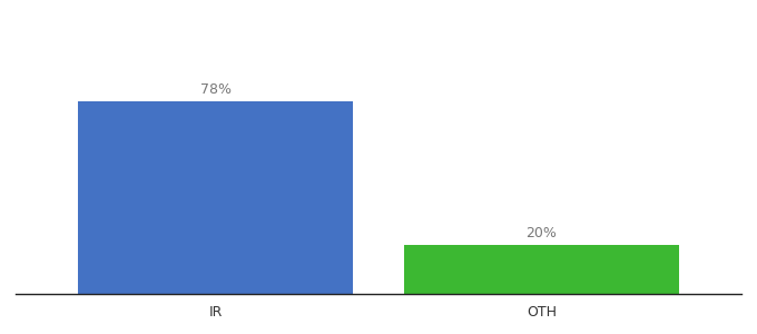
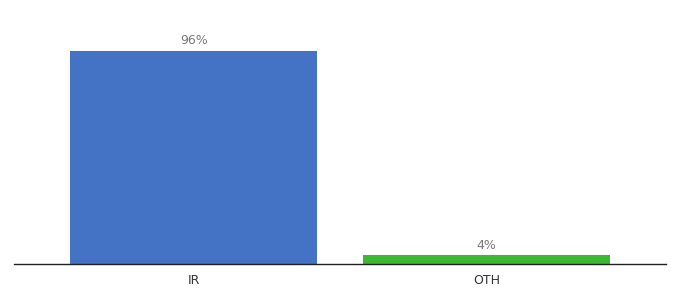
IR: 78% -> 96%
OTH: 20% -> 4%
